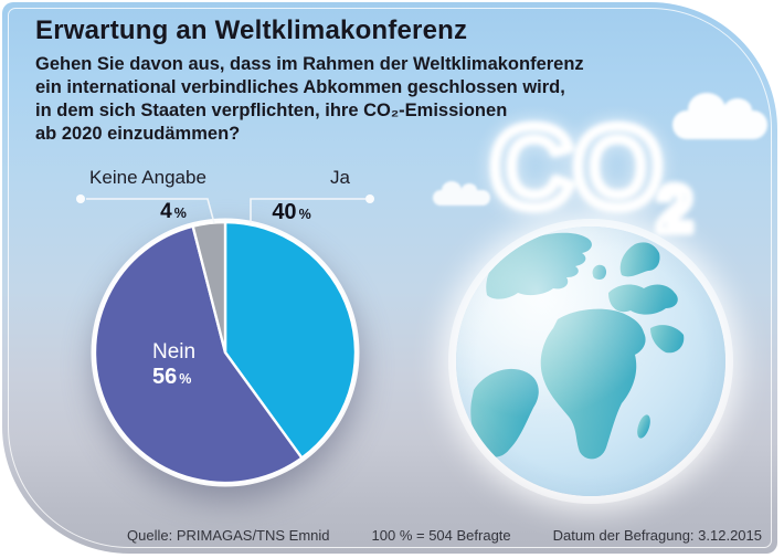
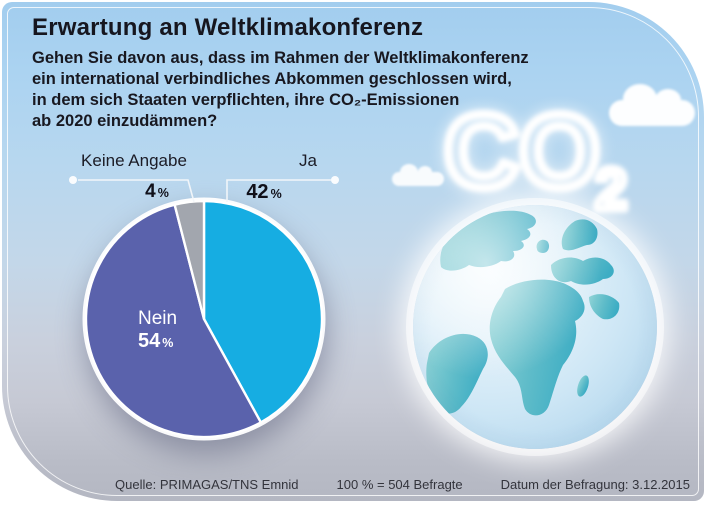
Ja: 40 -> 42
Nein: 56 -> 54
